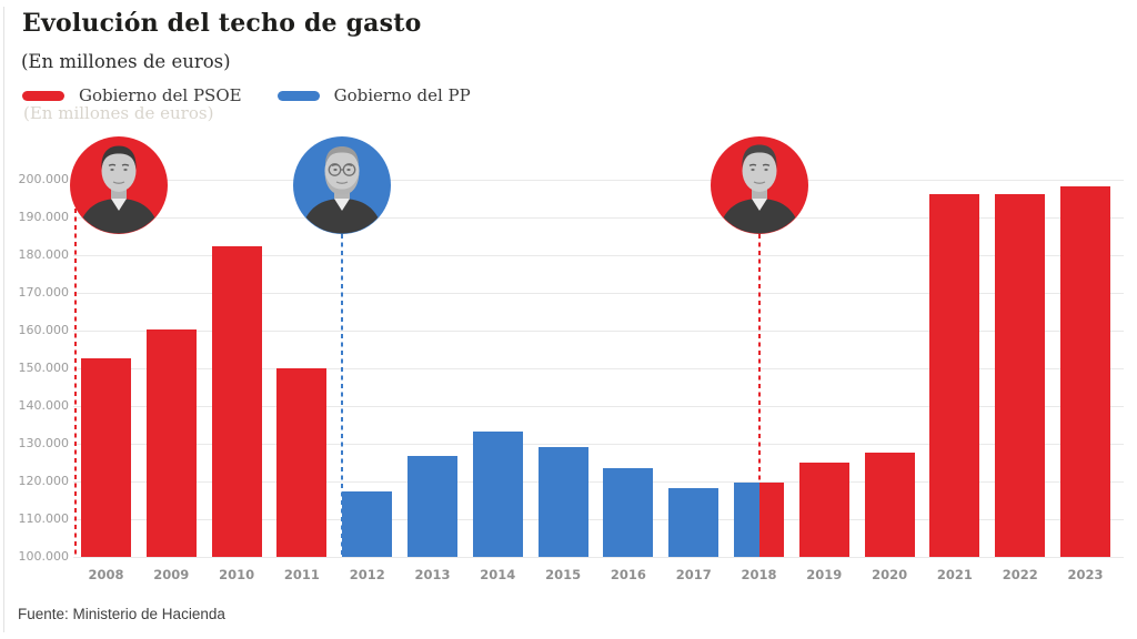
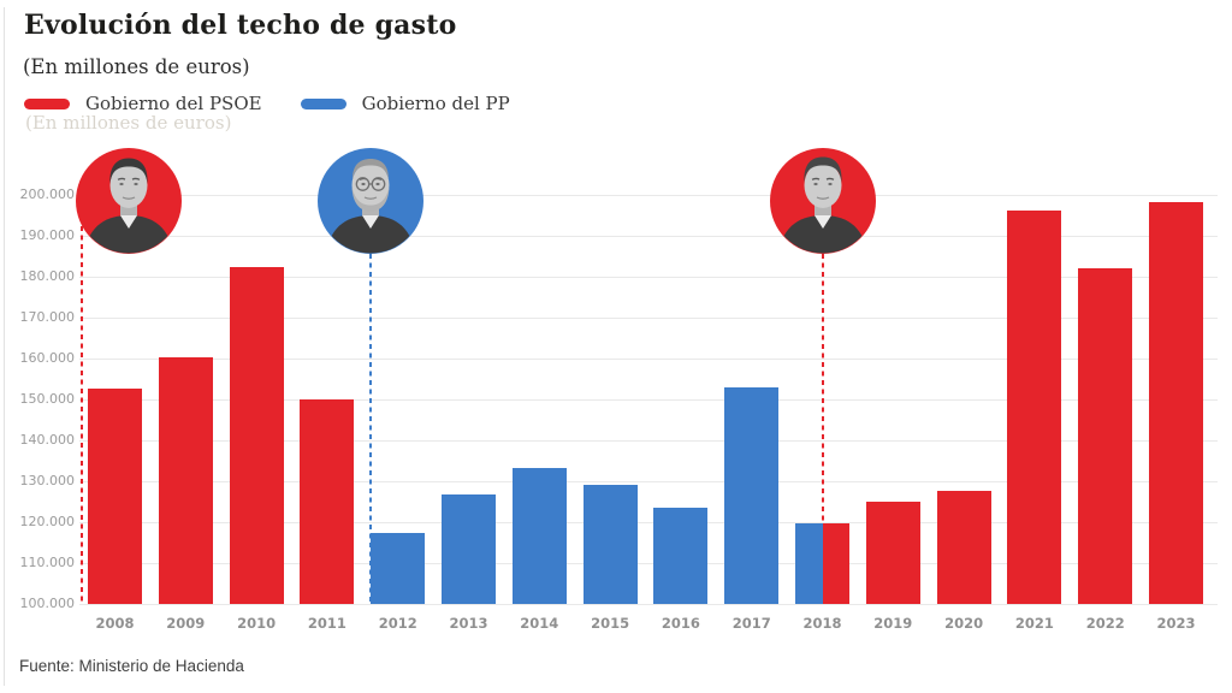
2017: 118000 -> 153000
2022: 196000 -> 182000
